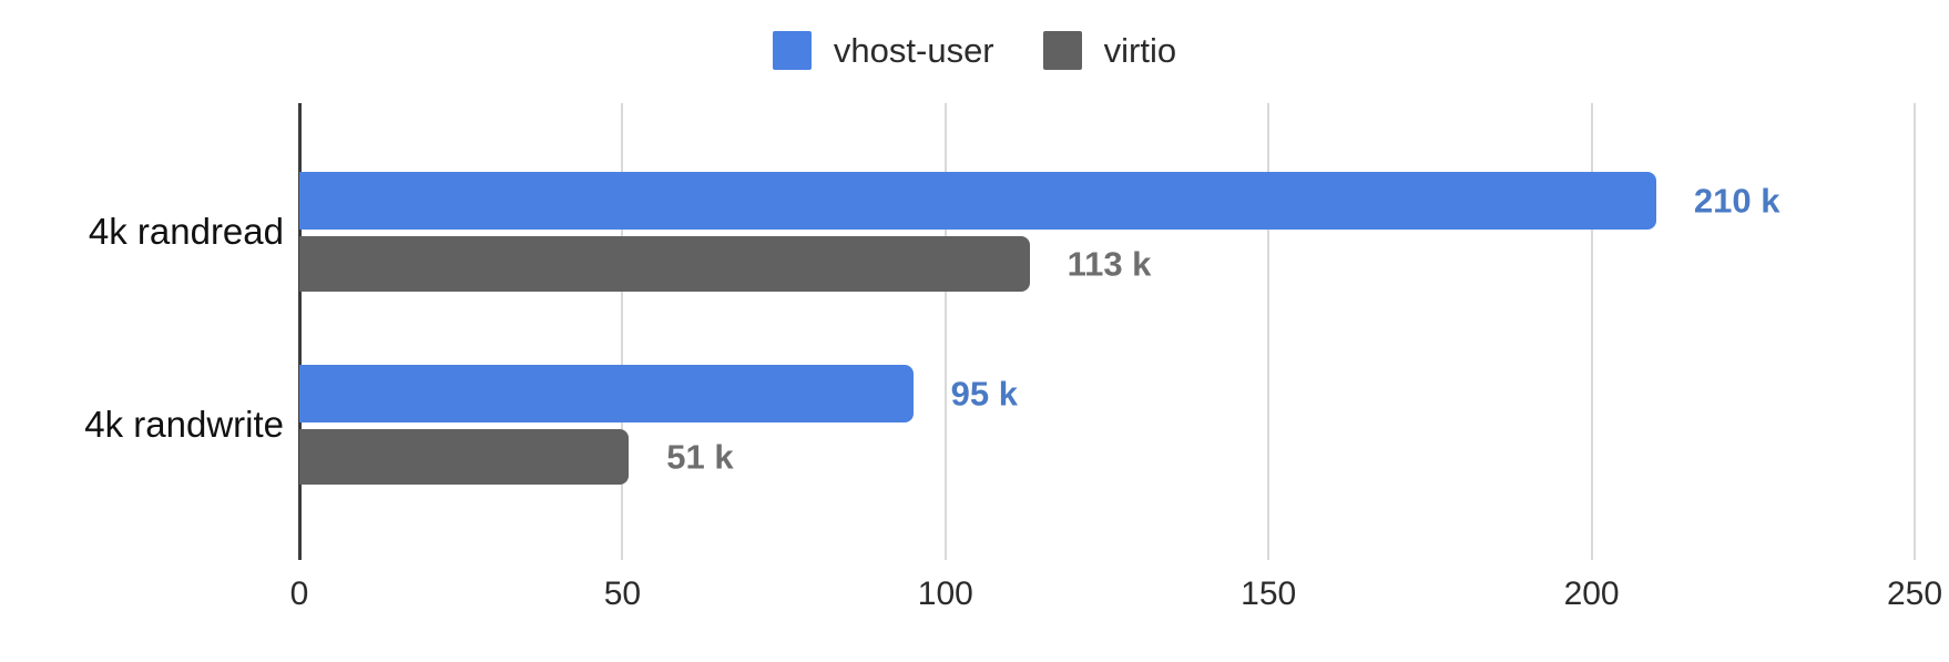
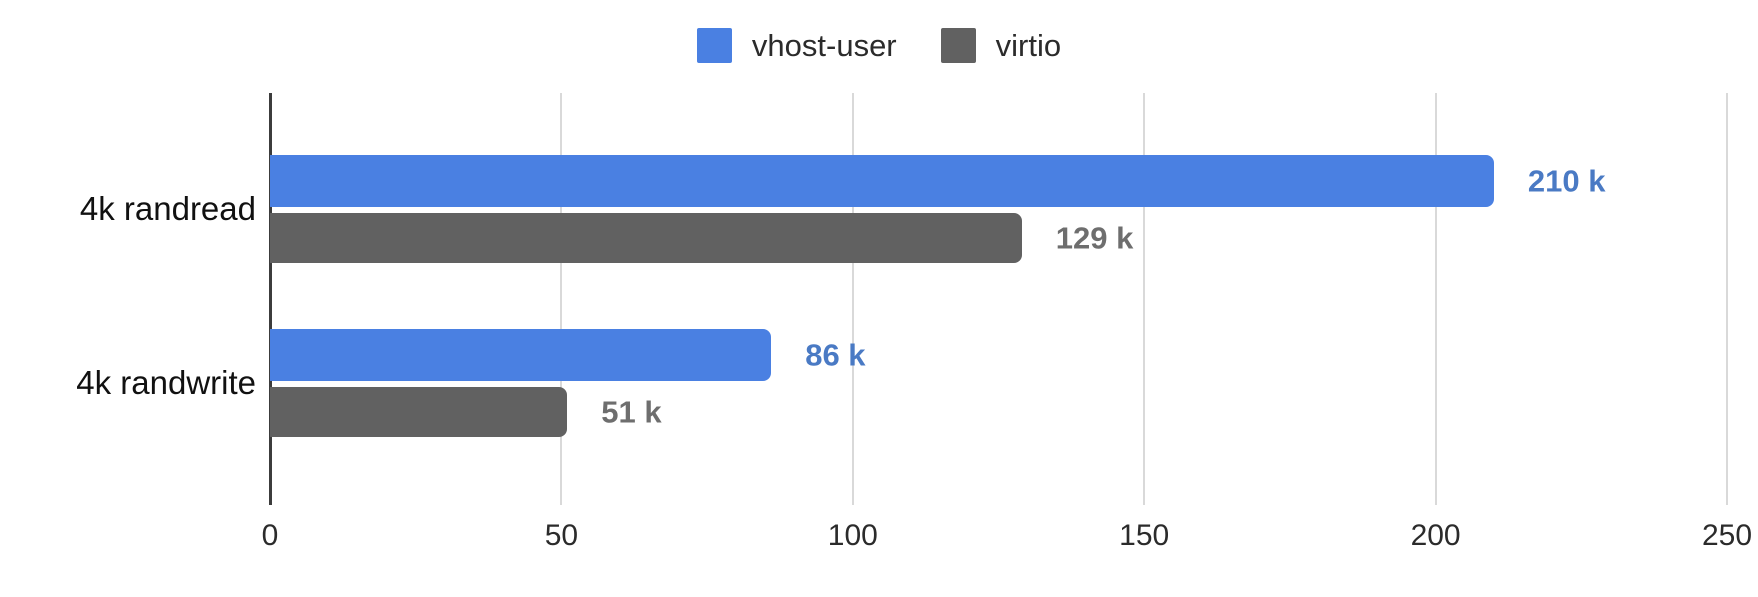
virtio/4k randread: 113 -> 129
vhost-user/4k randwrite: 95 -> 86
